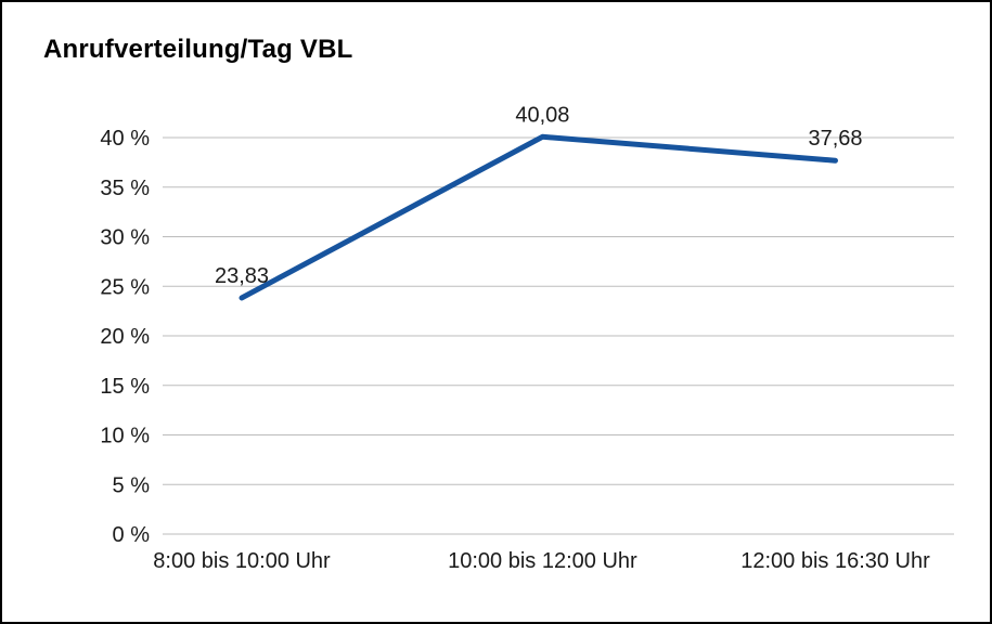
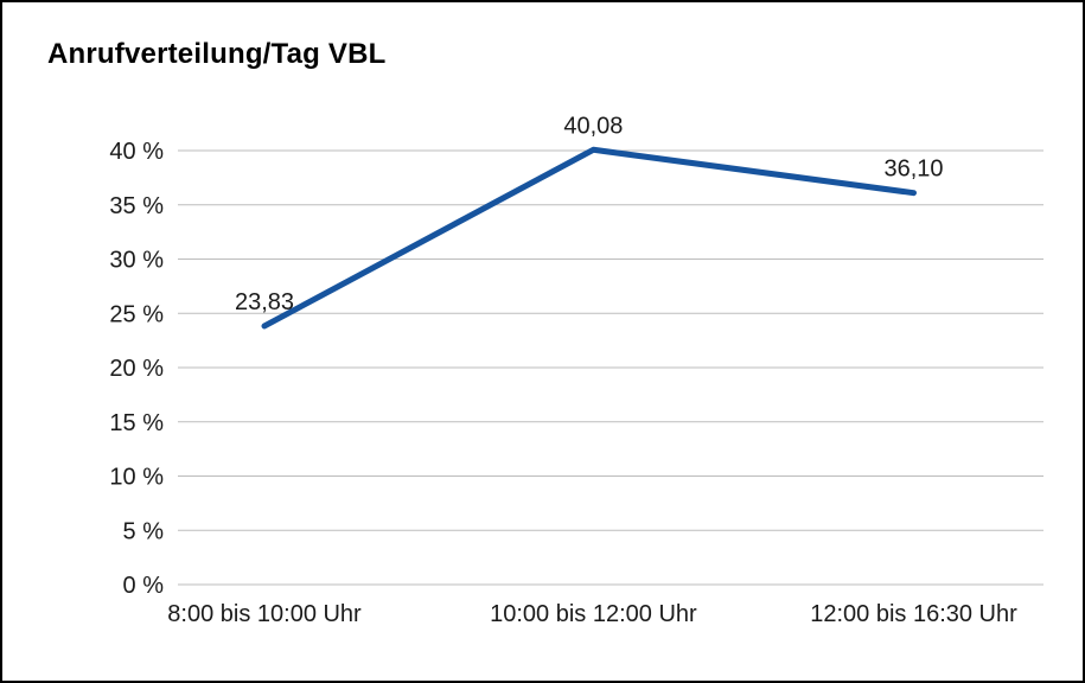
12:00 bis 16:30 Uhr: 37,68 -> 36,10
